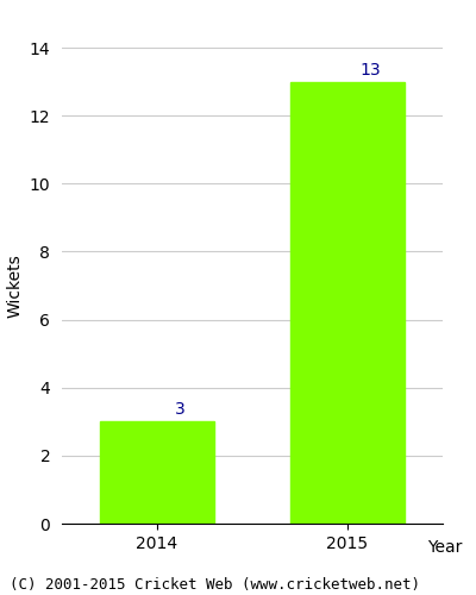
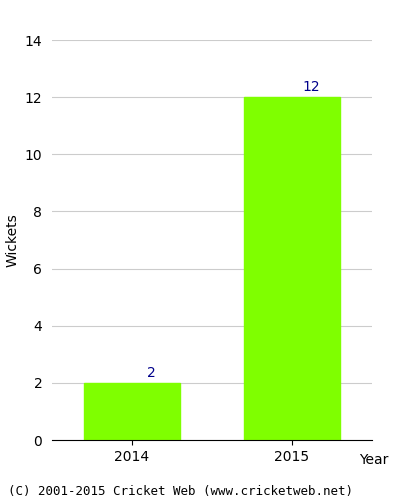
2014: 3 -> 2
2015: 13 -> 12
